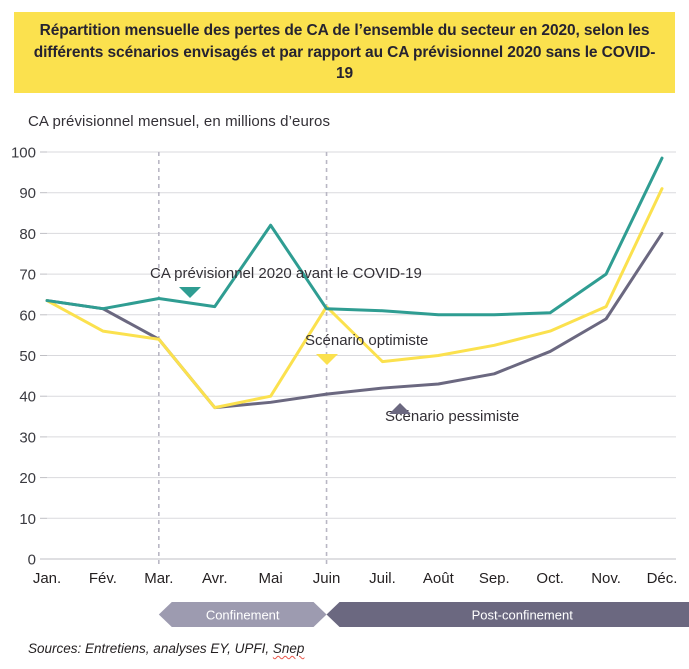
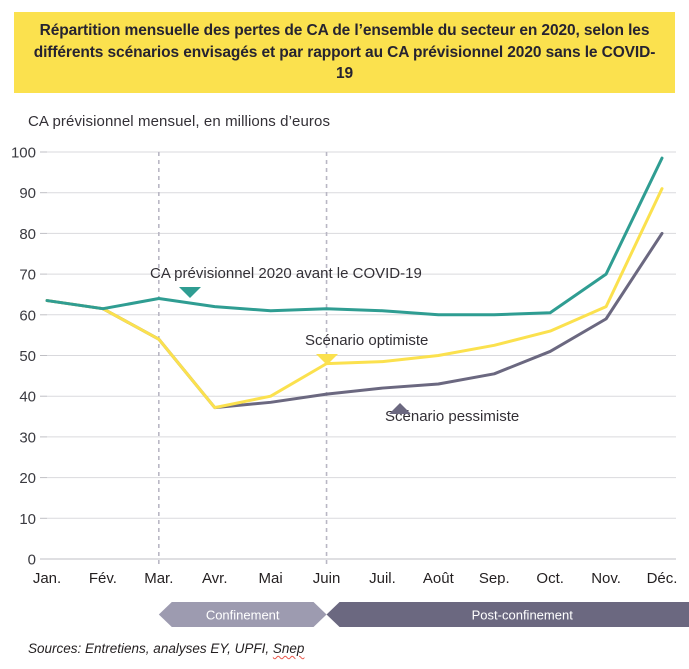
Scénario optimiste/Fév.: 56 -> 62
CA prévisionnel 2020 avant le COVID-19/Mai: 82 -> 61
Scénario optimiste/Juin: 62 -> 48
